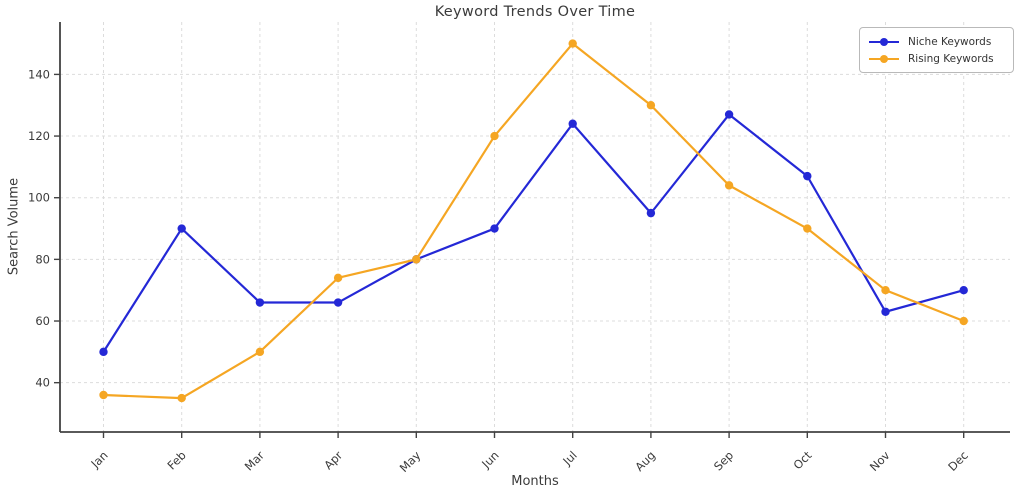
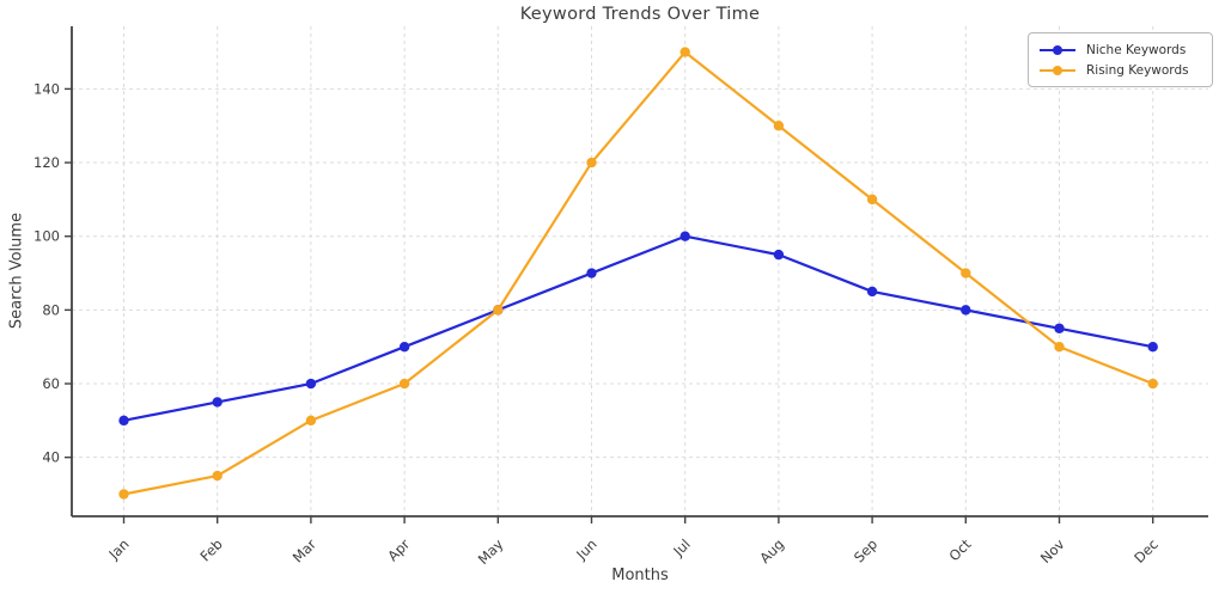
Rising Keywords/Jan: 36 -> 30
Niche Keywords/Feb: 90 -> 55
Niche Keywords/Mar: 66 -> 60
Niche Keywords/Apr: 66 -> 70
Rising Keywords/Apr: 74 -> 60
Niche Keywords/Jul: 124 -> 100
Niche Keywords/Sep: 127 -> 85
Rising Keywords/Sep: 104 -> 110
Niche Keywords/Oct: 107 -> 80
Niche Keywords/Nov: 63 -> 75
